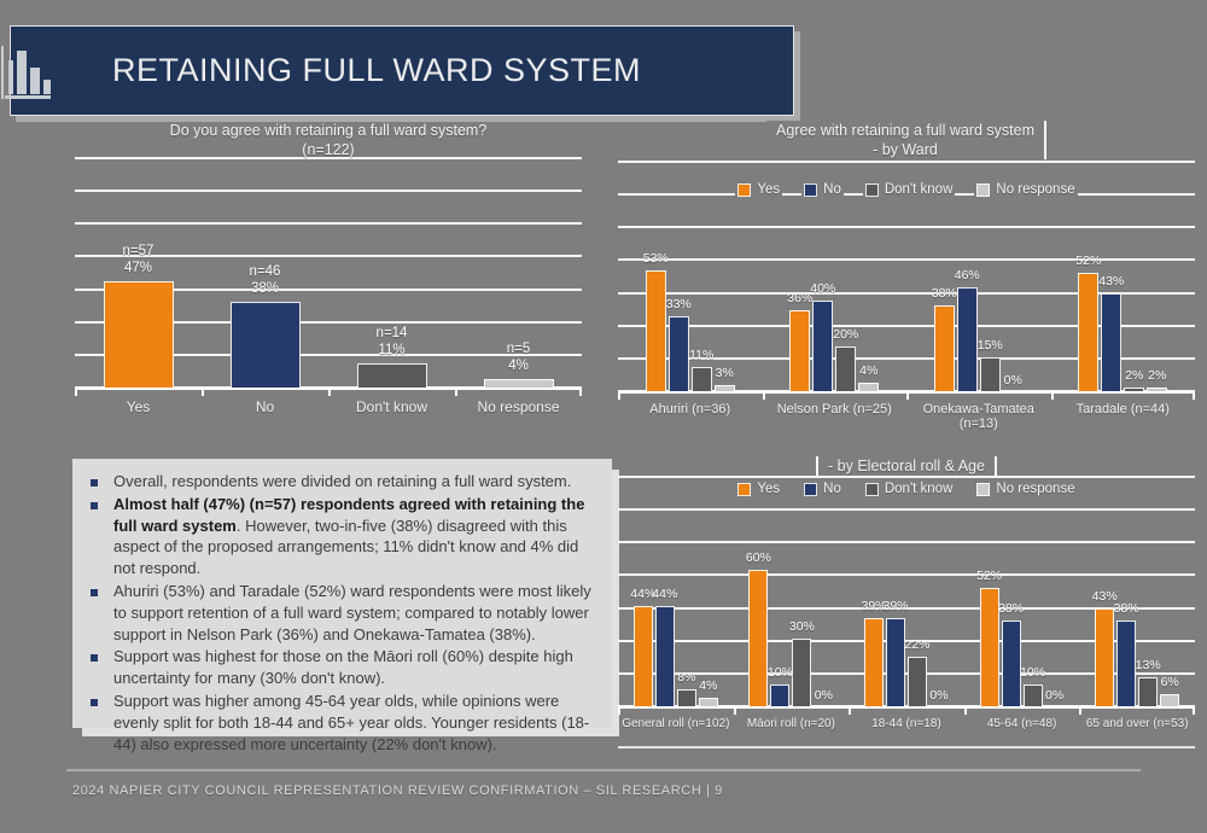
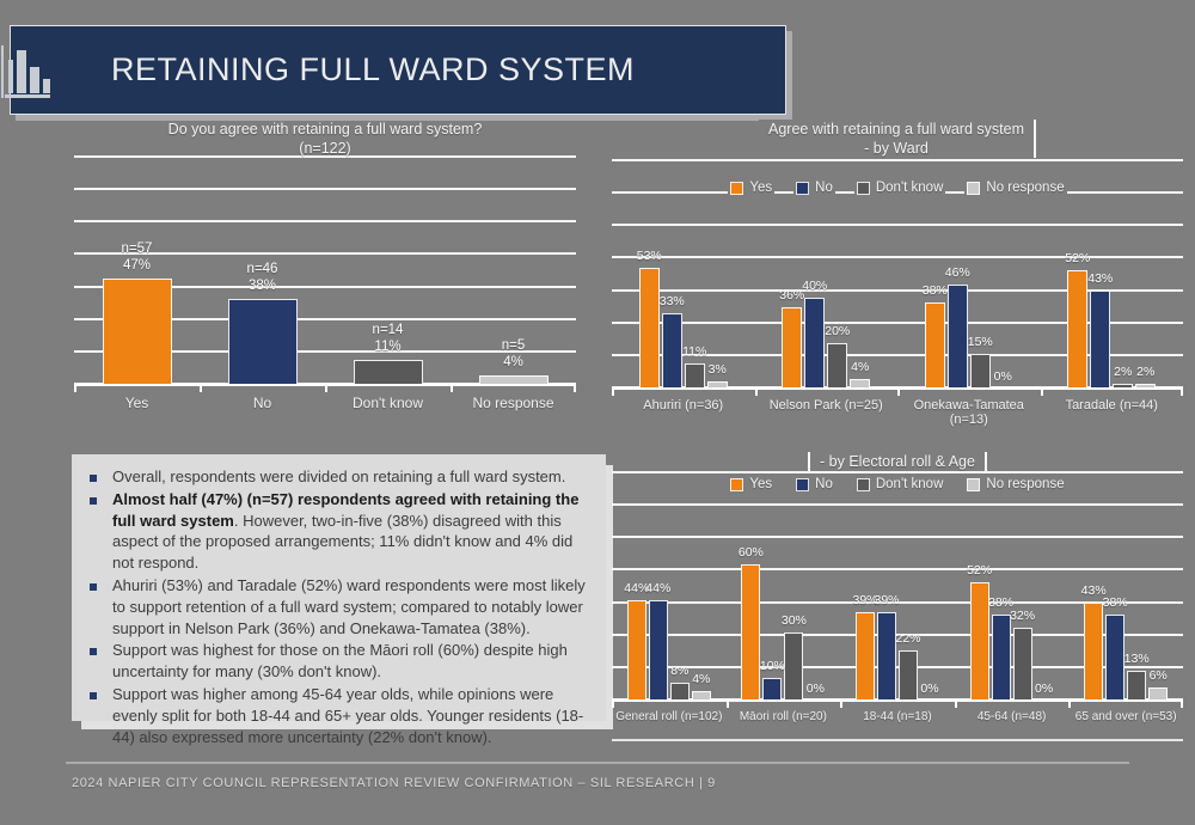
- by Electoral roll & Age/Don't know/45-64 (n=48): 10% -> 32%
